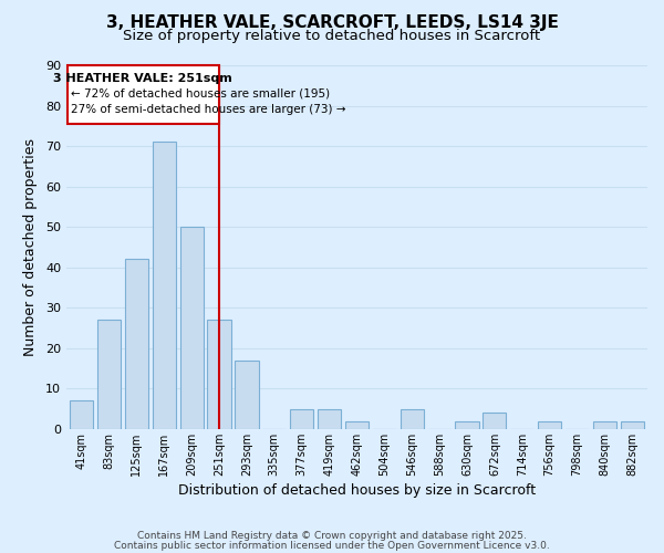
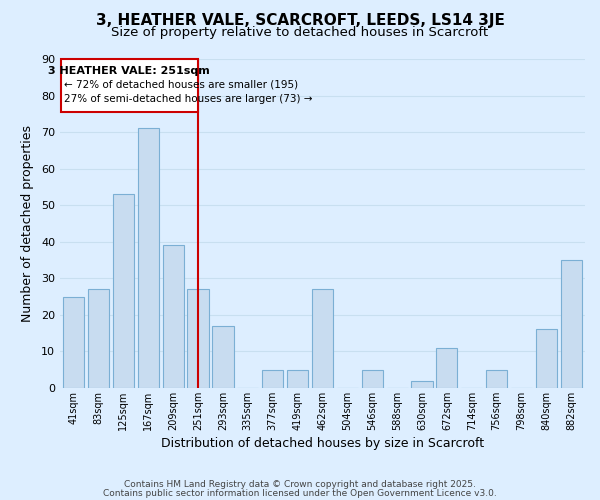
41sqm: 7 -> 25
125sqm: 42 -> 53
209sqm: 50 -> 39
462sqm: 2 -> 27
672sqm: 4 -> 11
756sqm: 2 -> 5
840sqm: 2 -> 16
882sqm: 2 -> 35
